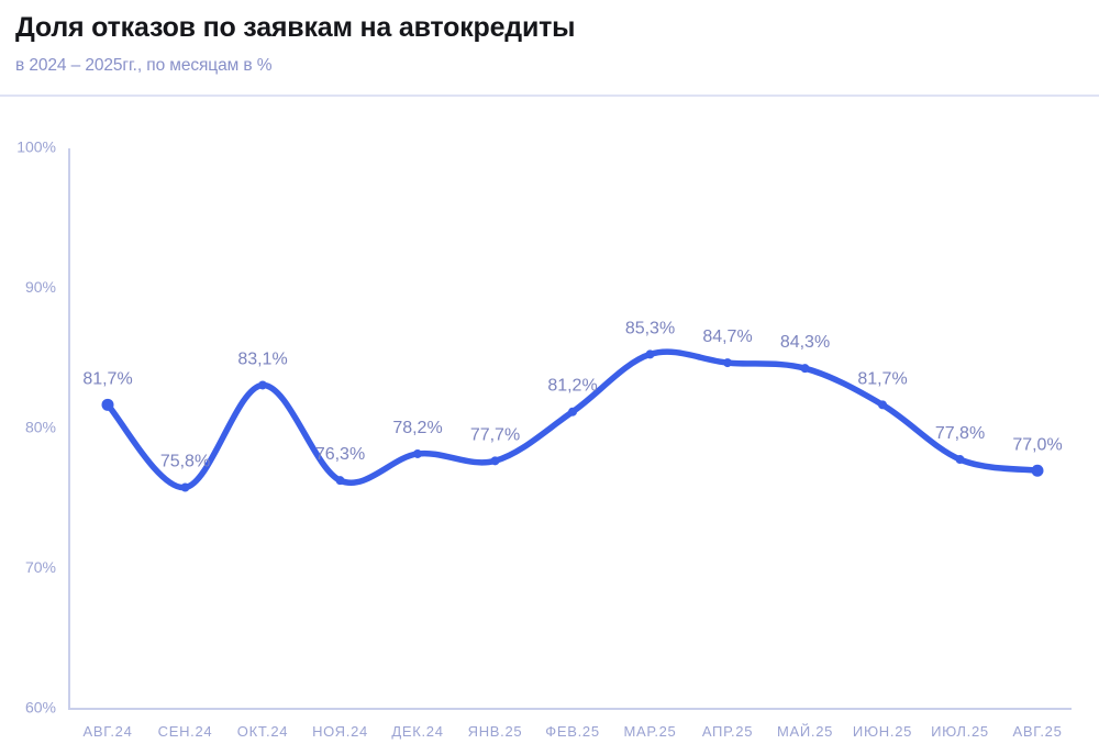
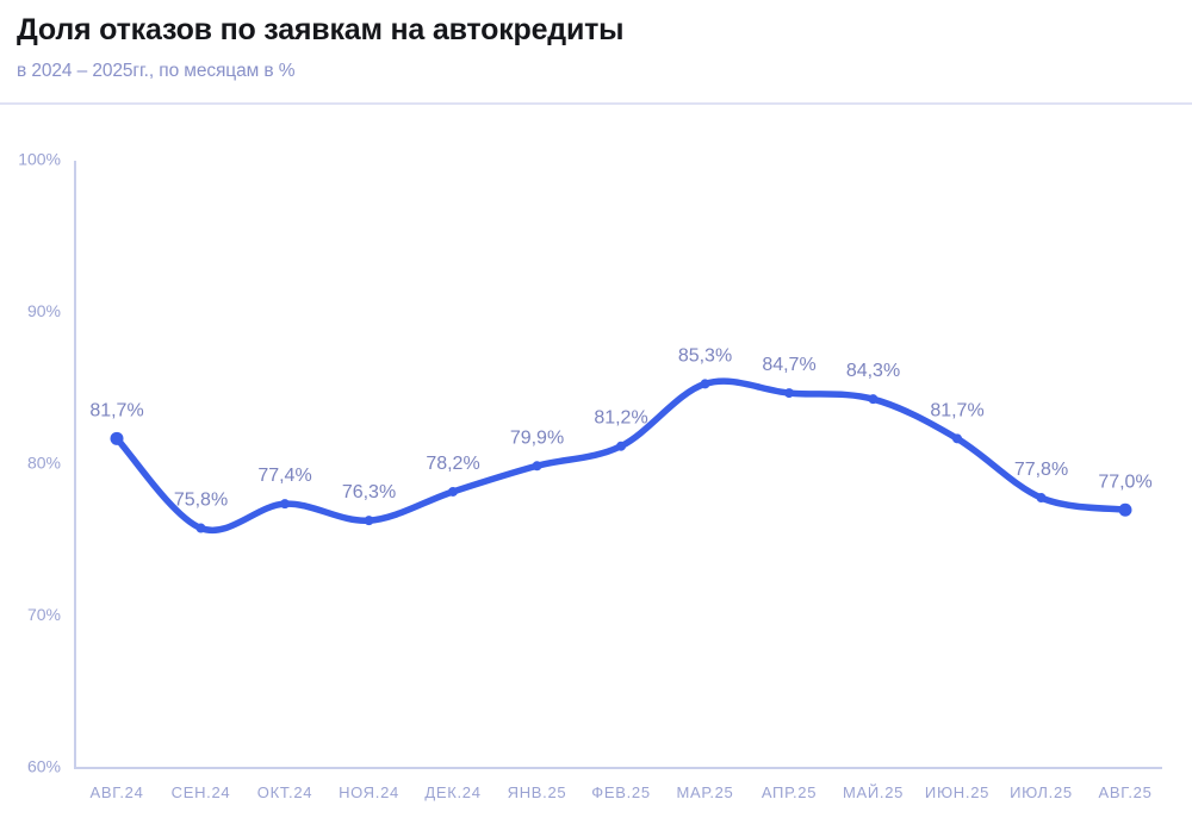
ОКТ.24: 83,1% -> 77,4%
ЯНВ.25: 77,7% -> 79,9%
